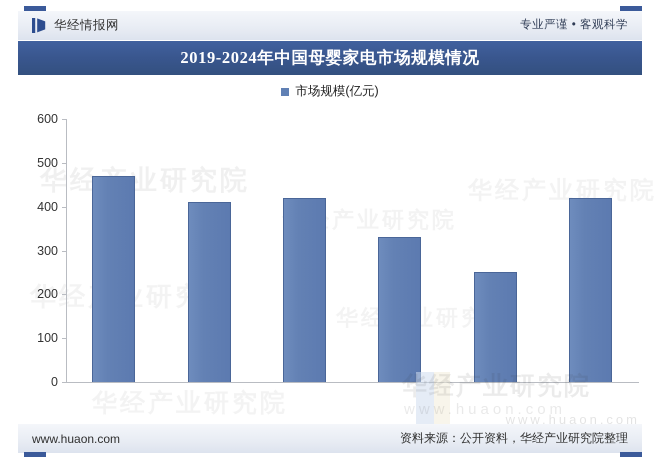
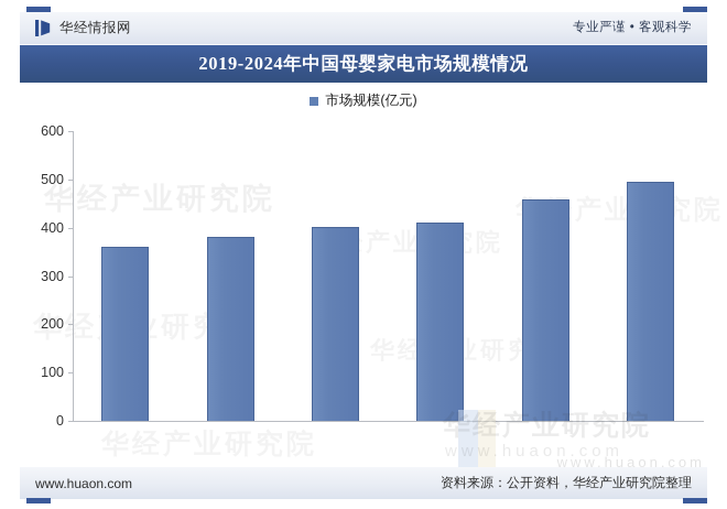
2019年: 470 -> 360
2020年: 410 -> 380
2021年: 420 -> 400
2022年: 330 -> 410
2023年: 250 -> 460
2024年E: 420 -> 500
